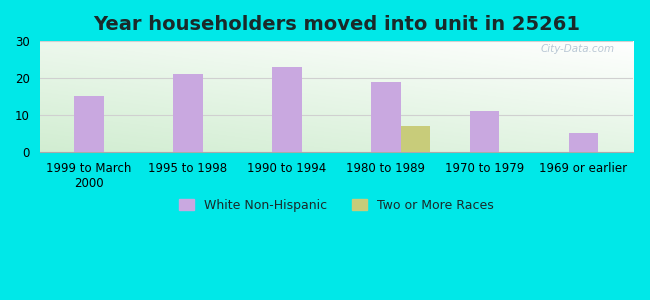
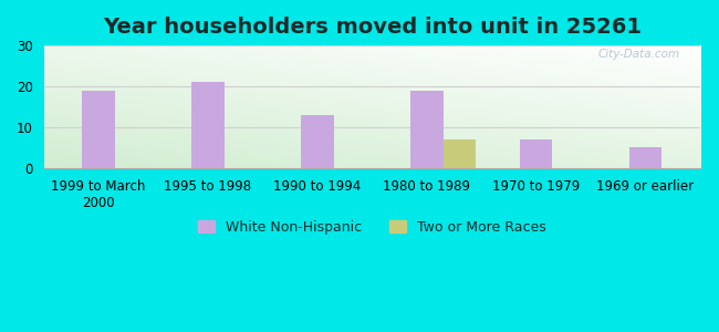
White Non-Hispanic/1999 to March 2000: 15 -> 19
White Non-Hispanic/1990 to 1994: 23 -> 13
White Non-Hispanic/1970 to 1979: 11 -> 7
